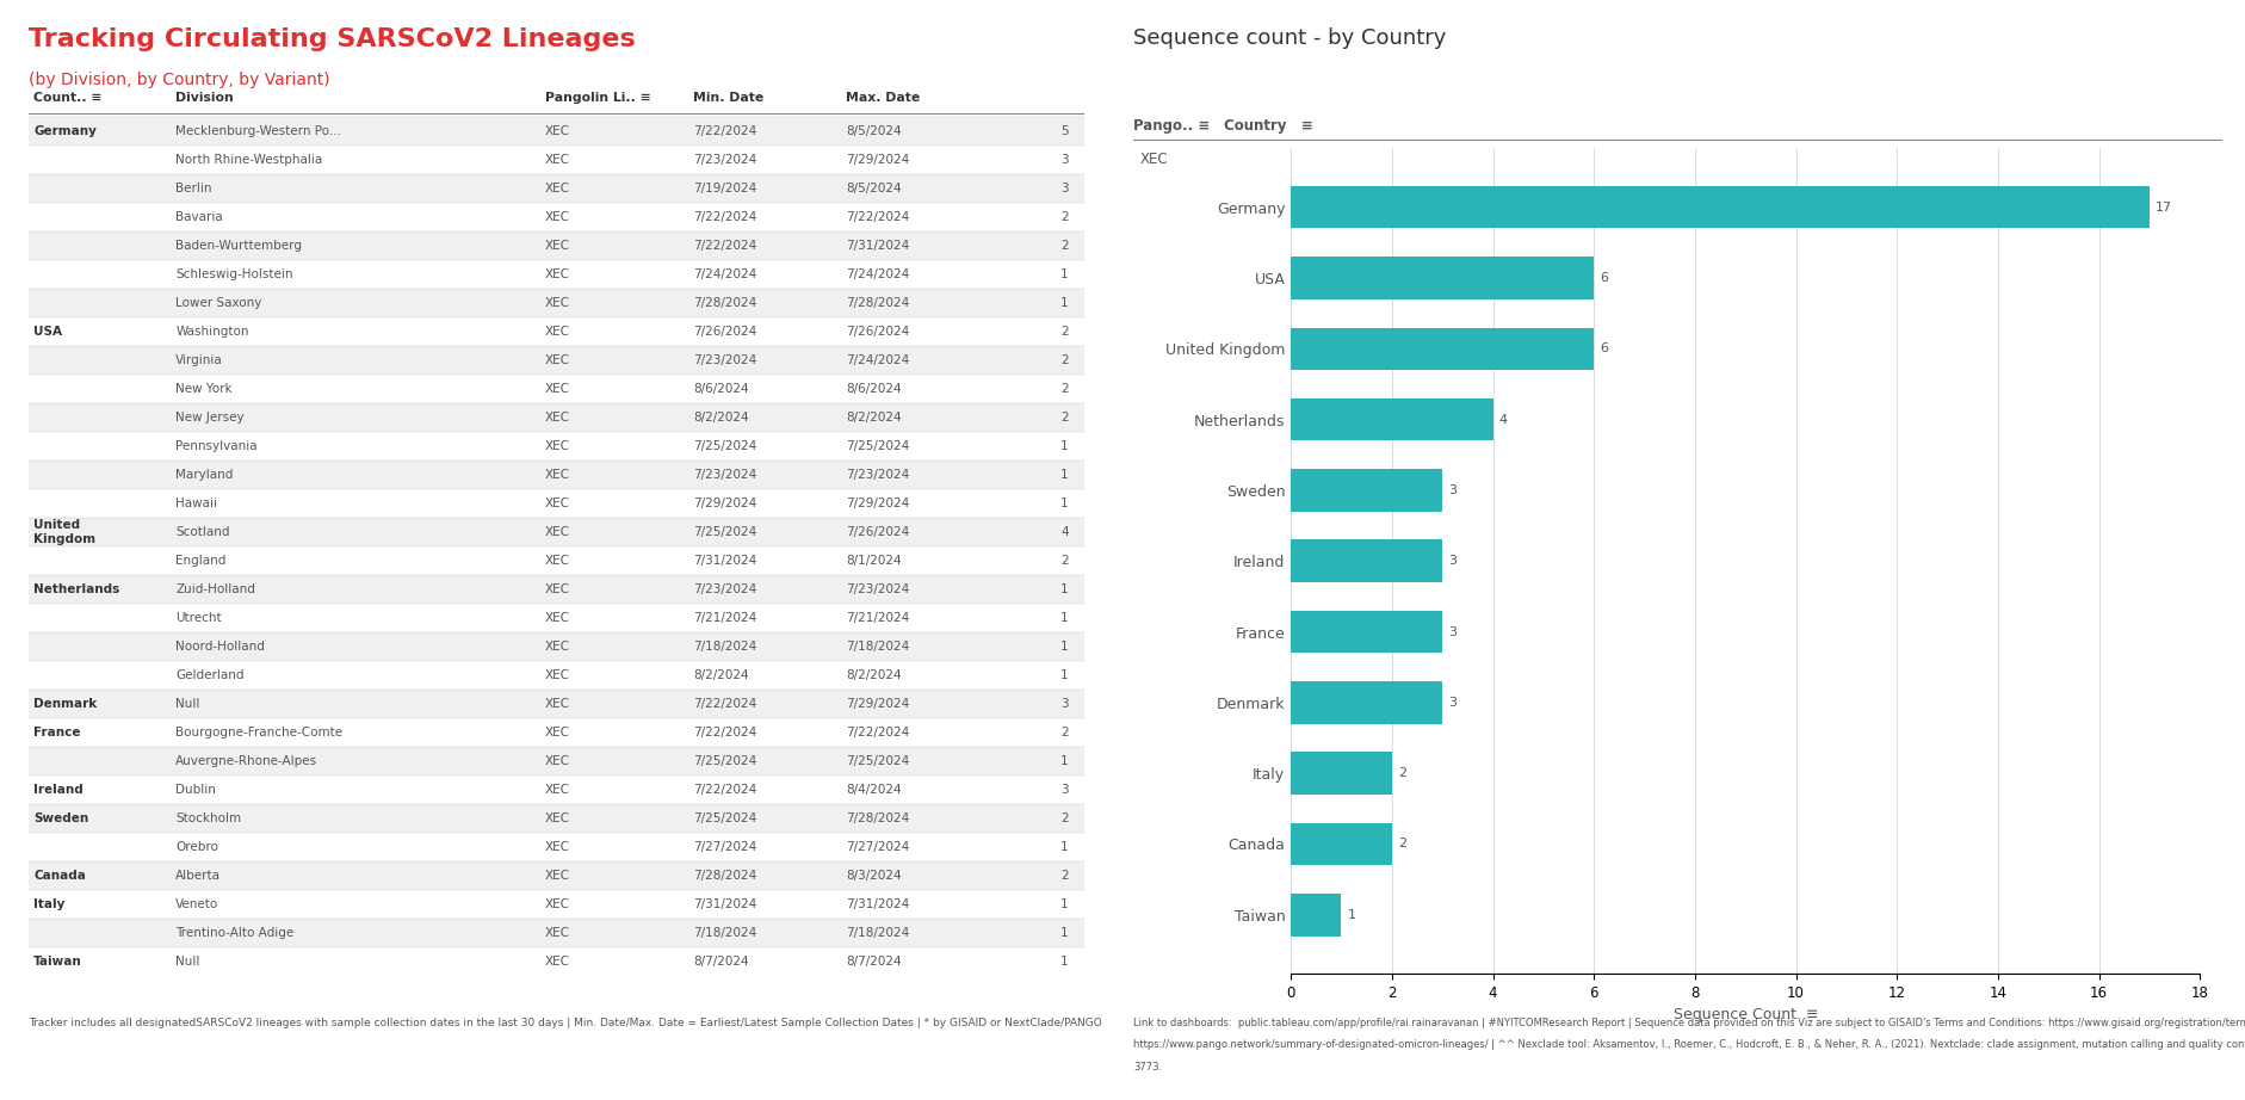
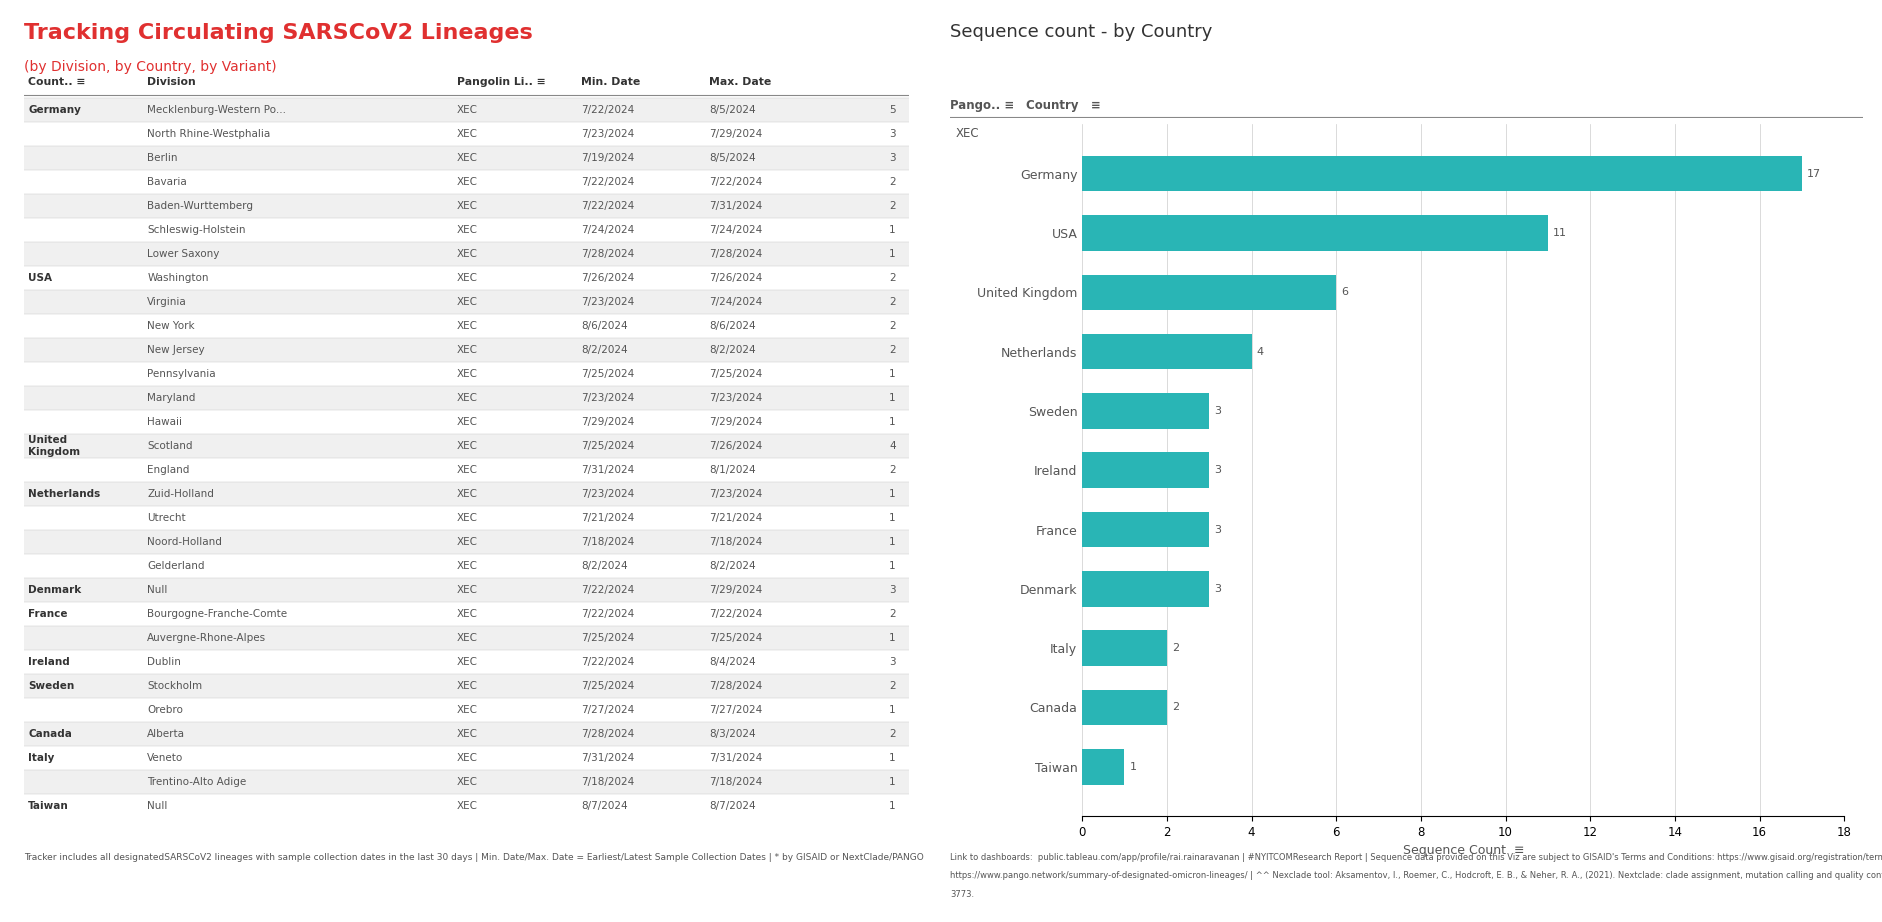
USA: 6 -> 11
